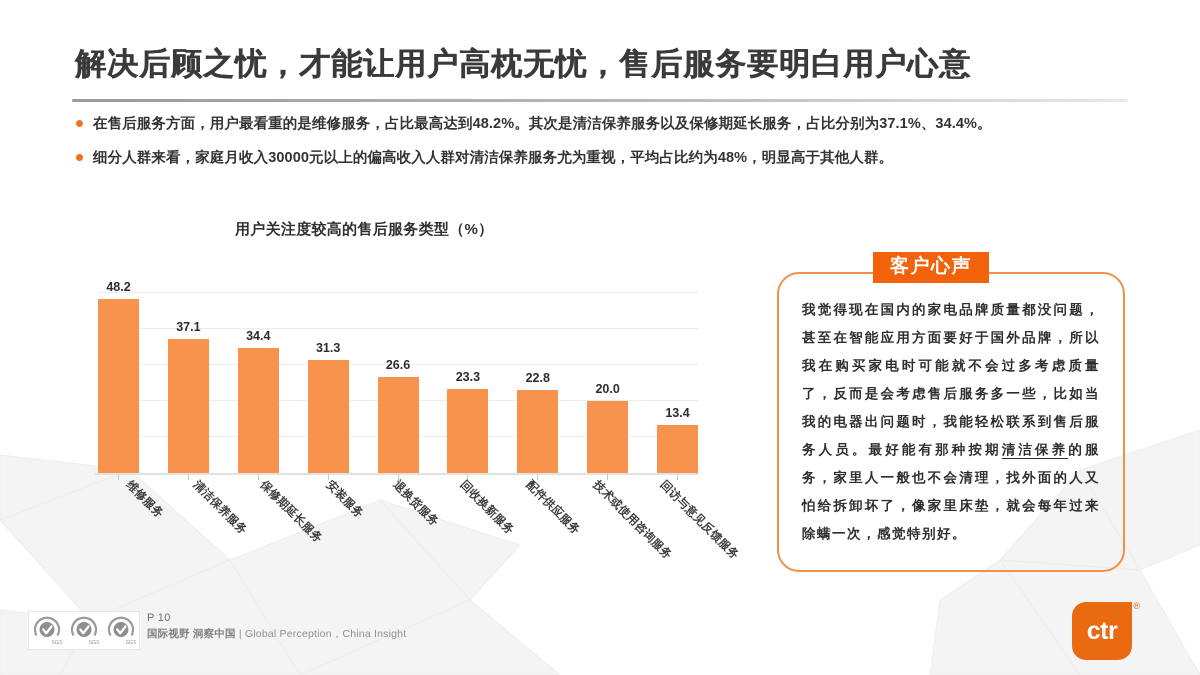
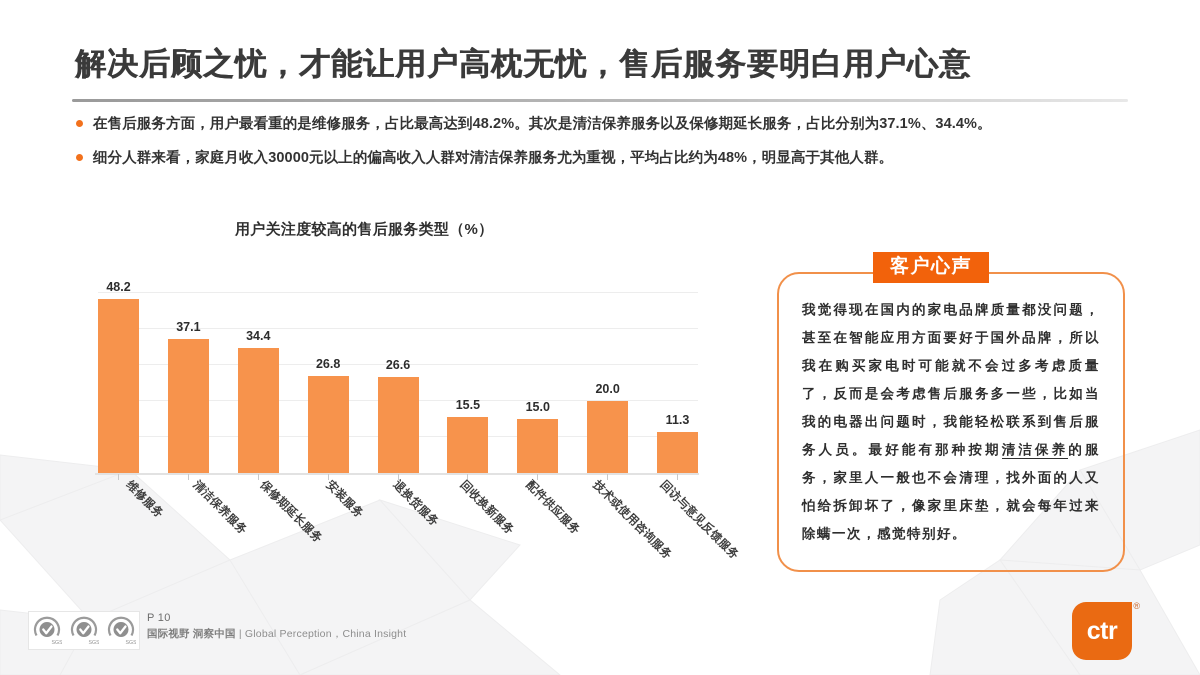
安装服务: 31.3 -> 26.8
回收换新服务: 23.3 -> 15.5
配件供应服务: 22.8 -> 15.0
回访与意见反馈服务: 13.4 -> 11.3
